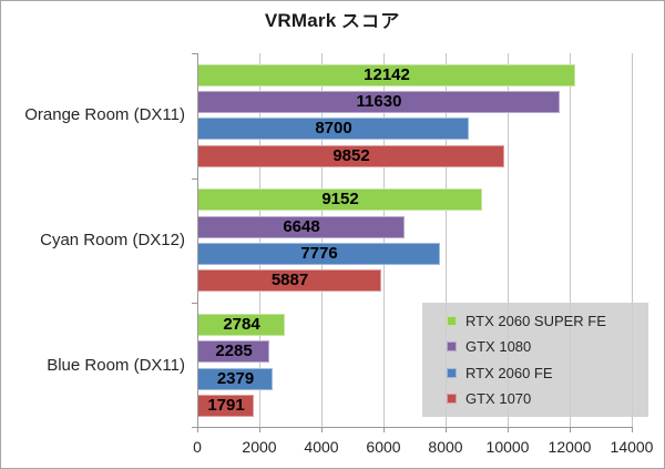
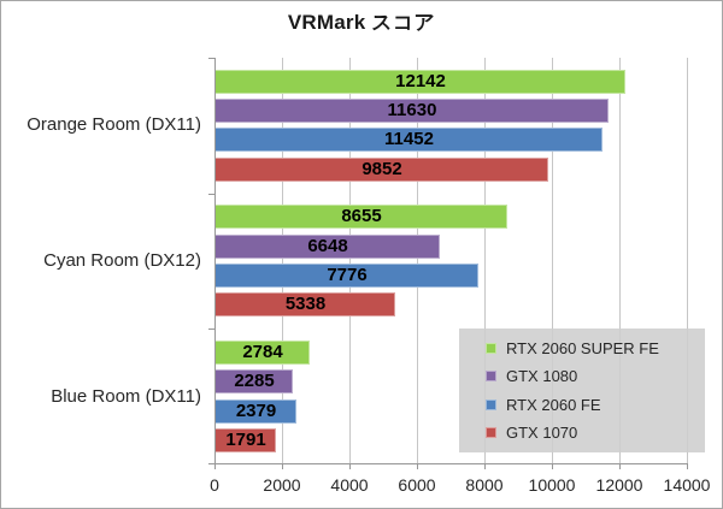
RTX 2060 FE/Orange Room (DX11): 8700 -> 11452
RTX 2060 SUPER FE/Cyan Room (DX12): 9152 -> 8655
GTX 1070/Cyan Room (DX12): 5887 -> 5338
